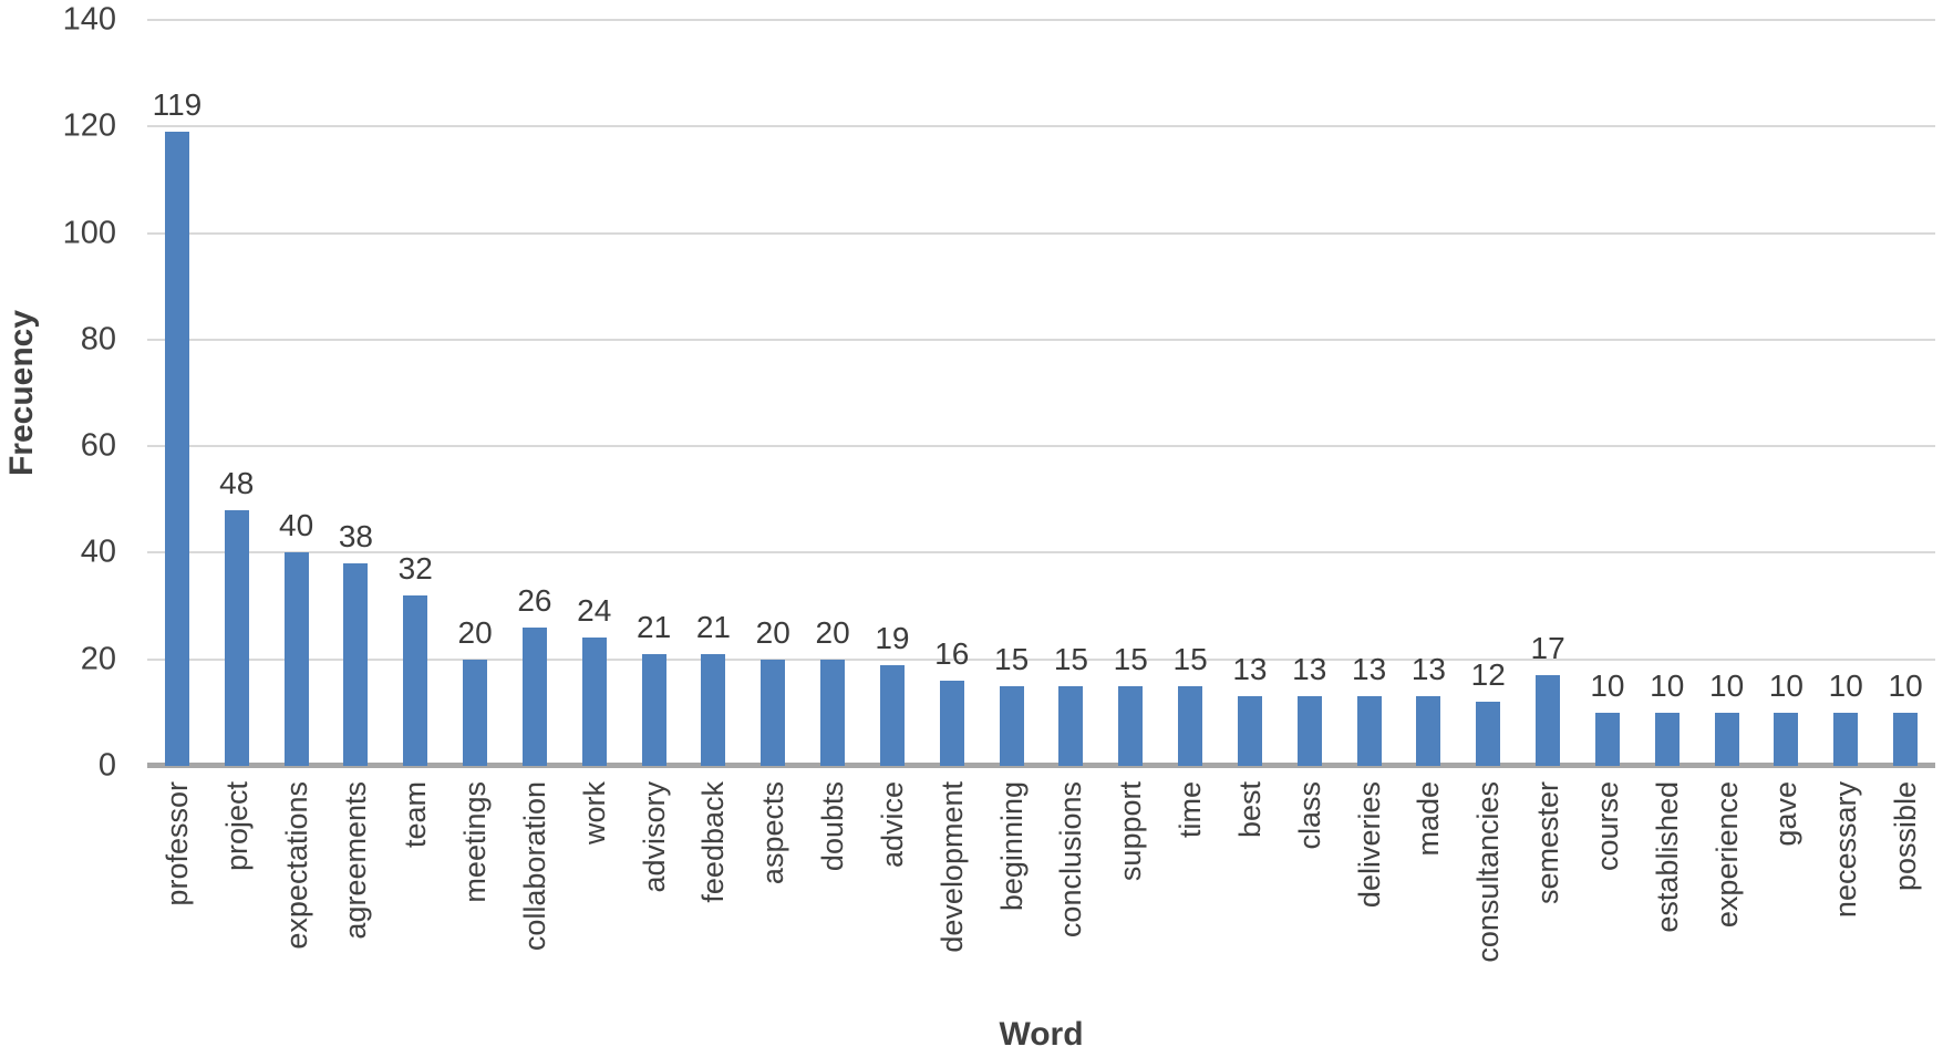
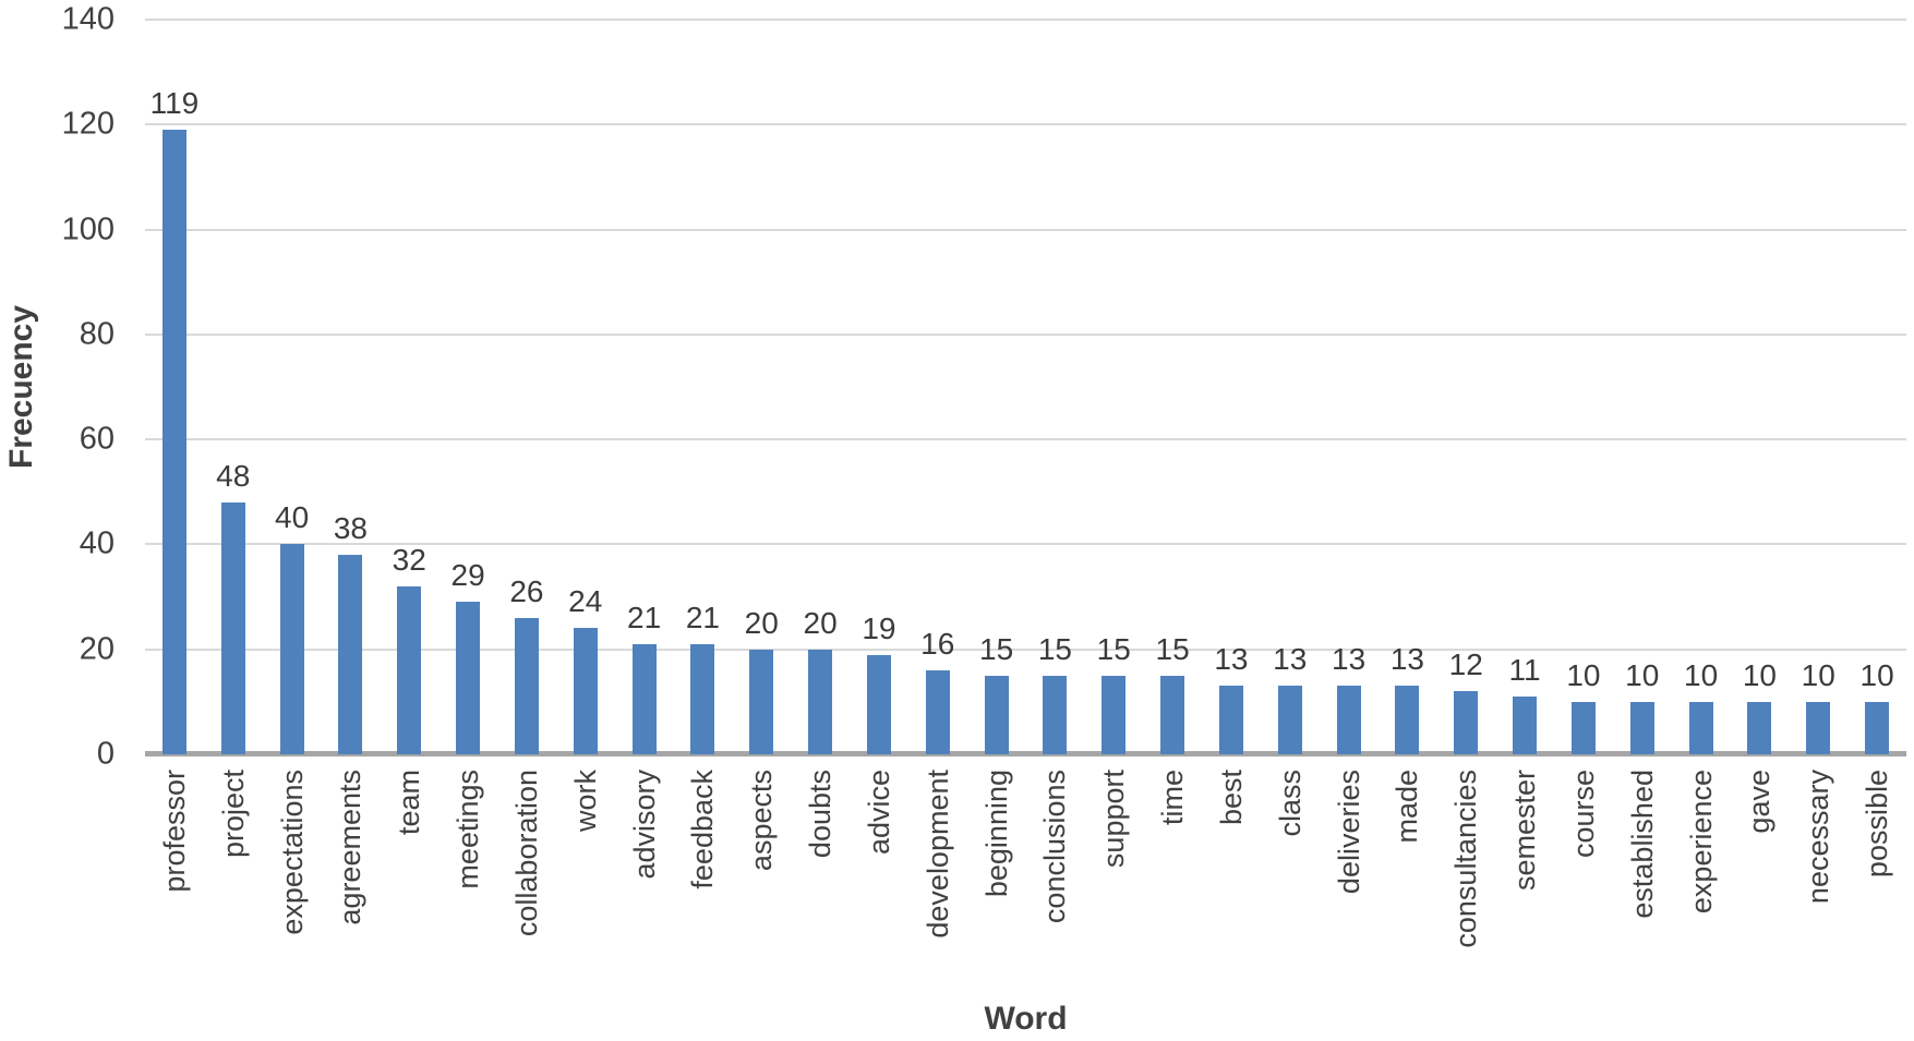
meetings: 20 -> 29
semester: 17 -> 11
